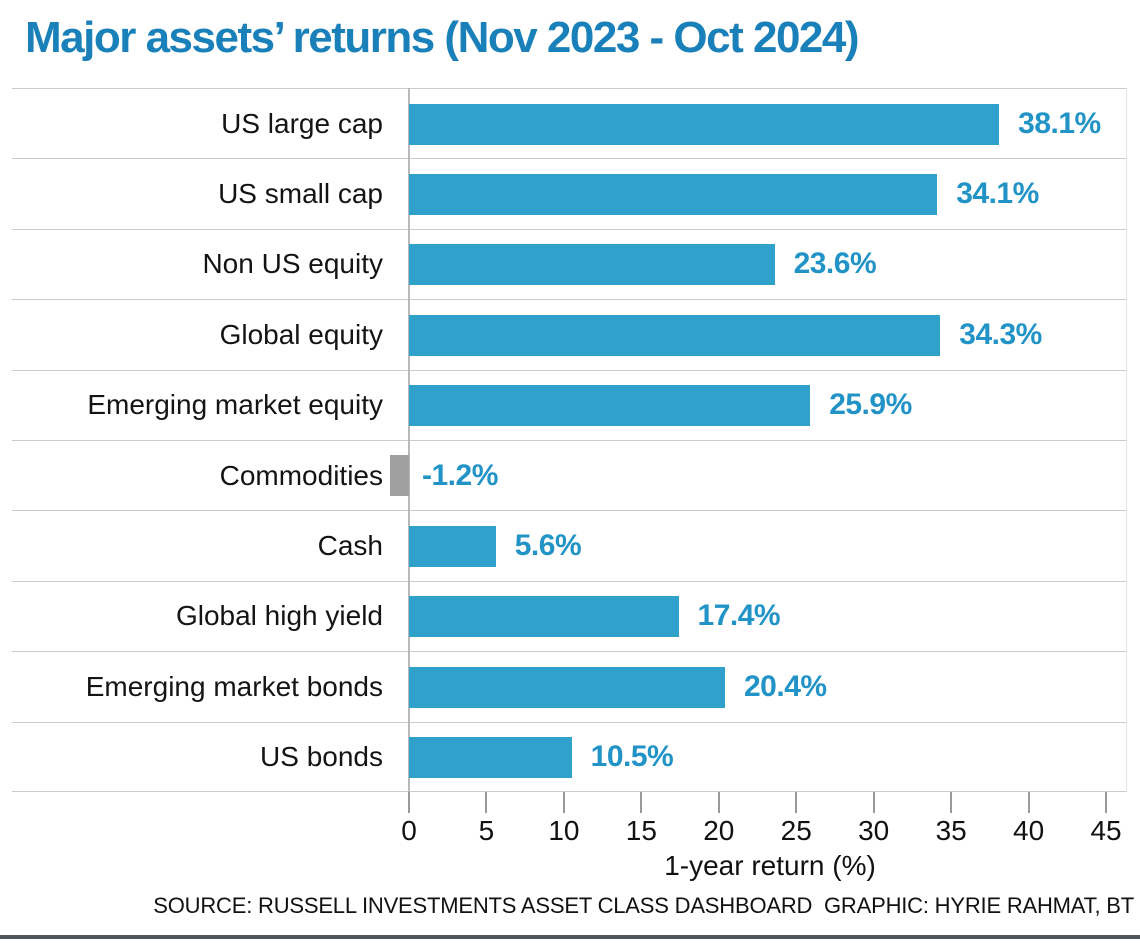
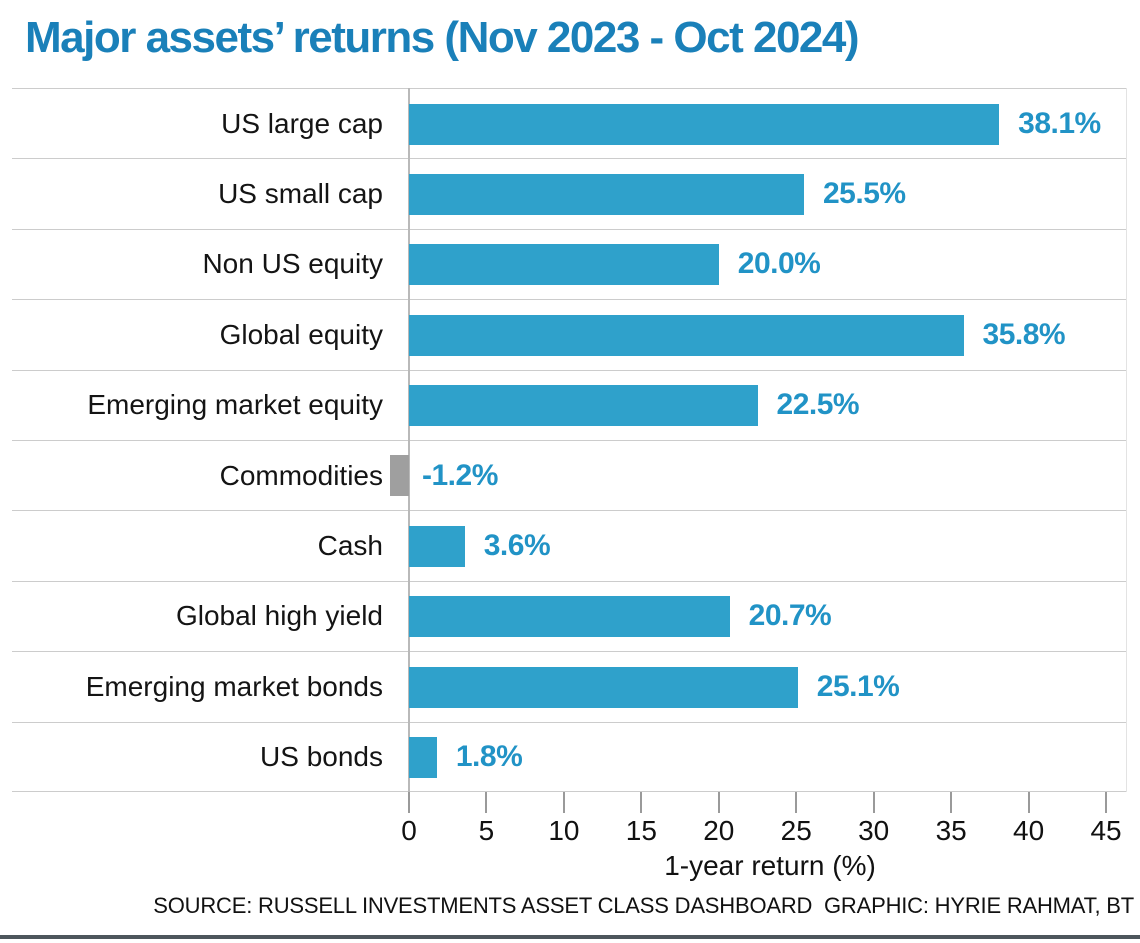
US small cap: 34.1% -> 25.5%
Non US equity: 23.6% -> 20.0%
Global equity: 34.3% -> 35.8%
Emerging market equity: 25.9% -> 22.5%
Cash: 5.6% -> 3.6%
Global high yield: 17.4% -> 20.7%
Emerging market bonds: 20.4% -> 25.1%
US bonds: 10.5% -> 1.8%
